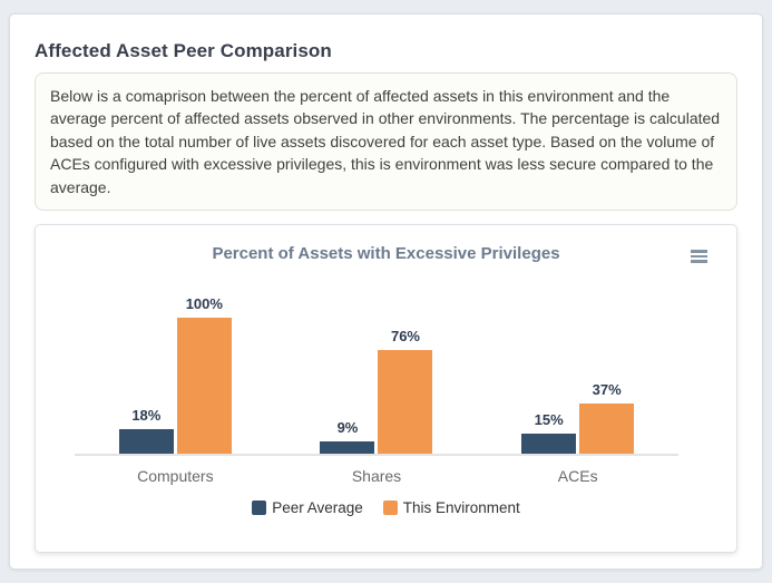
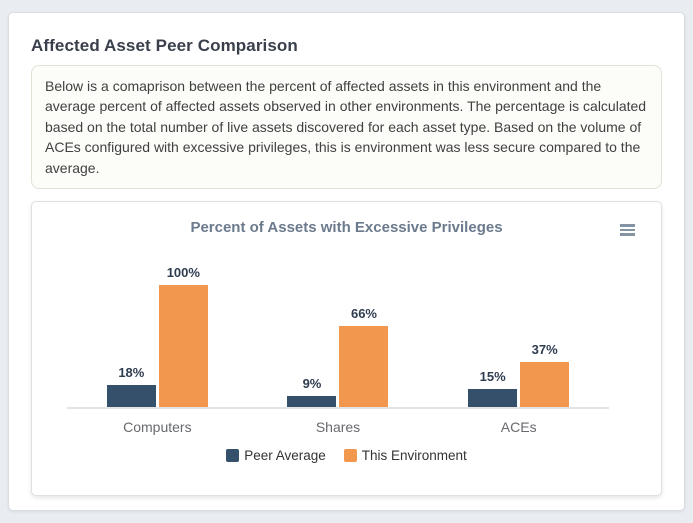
This Environment/Shares: 76% -> 66%
